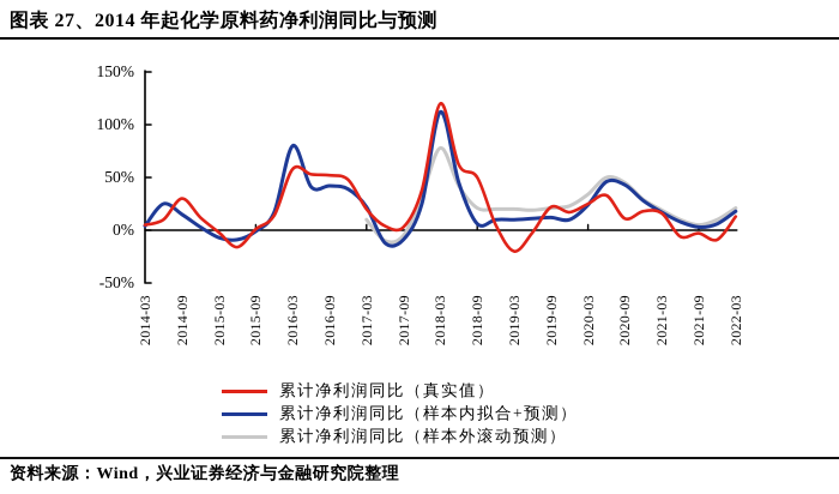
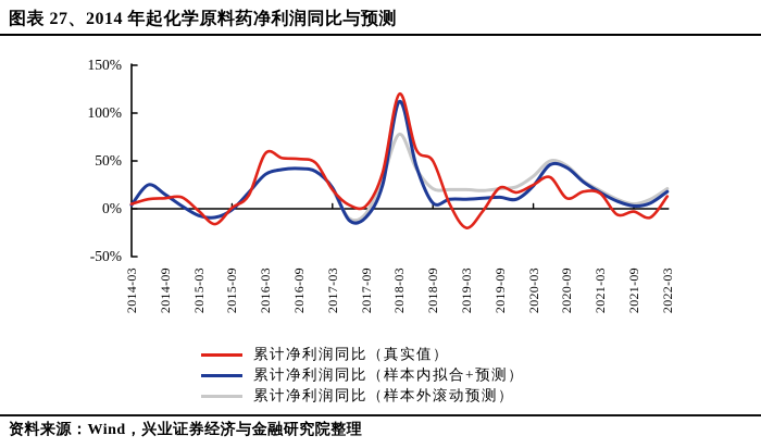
累计净利润同比（真实值）/2014-09: 30% -> 10%
累计净利润同比（样本内拟合+预测）/2016-03: 80% -> 40%
累计净利润同比（样本外滚动预测）/2017-03: 10% -> 20%
